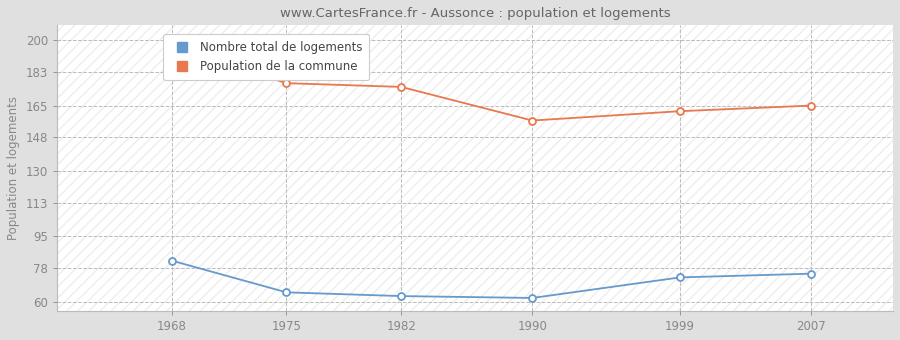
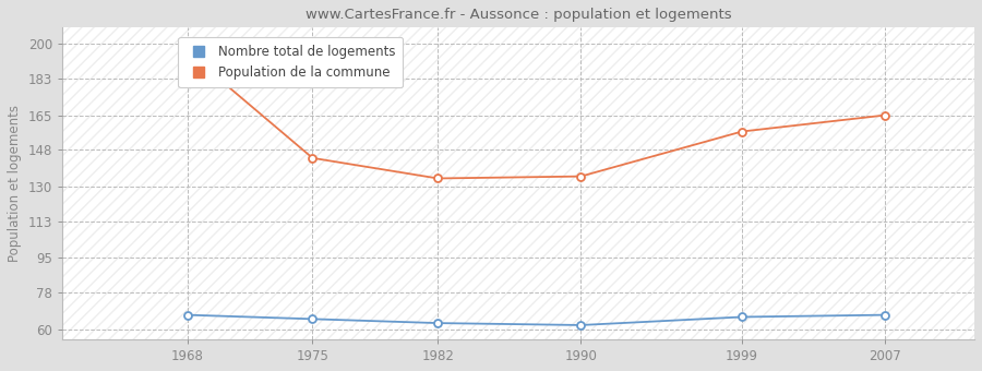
Nombre total de logements/1968: 82 -> 67
Population de la commune/1975: 177 -> 144
Population de la commune/1982: 175 -> 134
Population de la commune/1990: 157 -> 135
Nombre total de logements/1999: 73 -> 66
Population de la commune/1999: 162 -> 157
Nombre total de logements/2007: 75 -> 67
